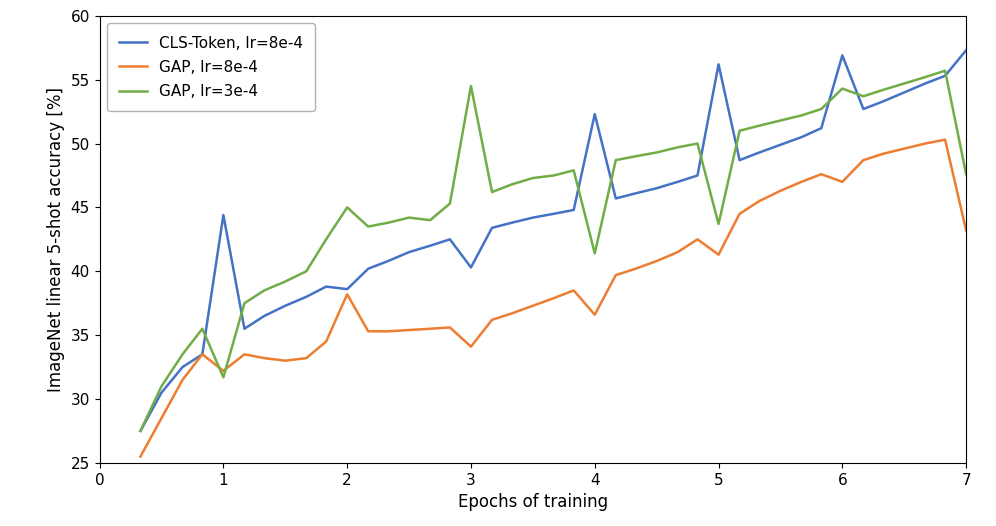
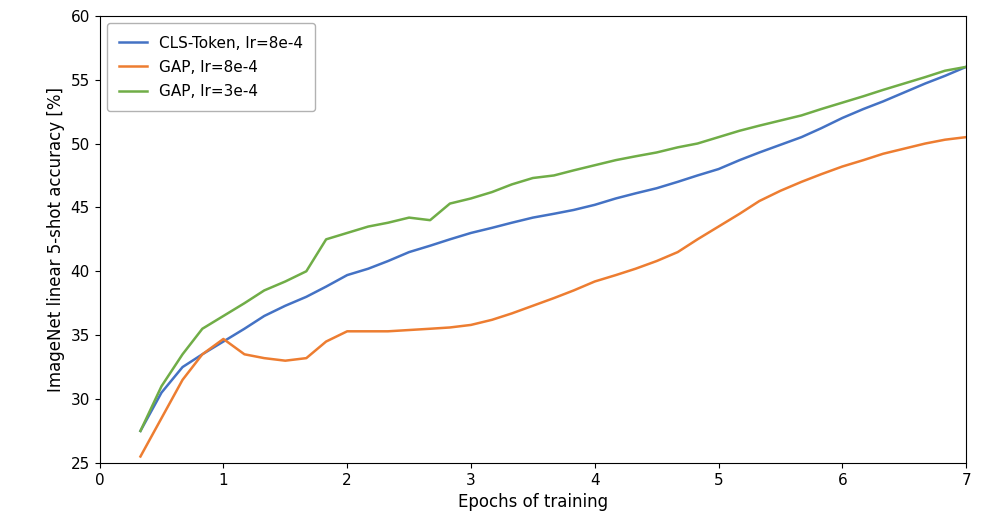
CLS-Token, lr=8e-4/1: 44.4 -> 34.5
GAP, lr=8e-4/1: 32.2 -> 34.7
GAP, lr=3e-4/1: 31.7 -> 36.5
CLS-Token, lr=8e-4/2: 38.6 -> 39.7
GAP, lr=8e-4/2: 38.2 -> 35.3
GAP, lr=3e-4/2: 45.0 -> 43.0
CLS-Token, lr=8e-4/3: 40.3 -> 43.0
GAP, lr=8e-4/3: 34.1 -> 35.8
GAP, lr=3e-4/3: 54.5 -> 45.7
CLS-Token, lr=8e-4/4: 52.3 -> 45.2
GAP, lr=8e-4/4: 36.6 -> 39.2
GAP, lr=3e-4/4: 41.4 -> 48.3
CLS-Token, lr=8e-4/5: 56.2 -> 48.0
GAP, lr=8e-4/5: 41.3 -> 43.5
GAP, lr=3e-4/5: 43.7 -> 50.5
CLS-Token, lr=8e-4/6: 56.9 -> 52.0
GAP, lr=8e-4/6: 47.0 -> 48.2
GAP, lr=3e-4/6: 54.3 -> 53.2
CLS-Token, lr=8e-4/7: 57.3 -> 56.0
GAP, lr=8e-4/7: 43.2 -> 50.5
GAP, lr=3e-4/7: 47.6 -> 56.0
